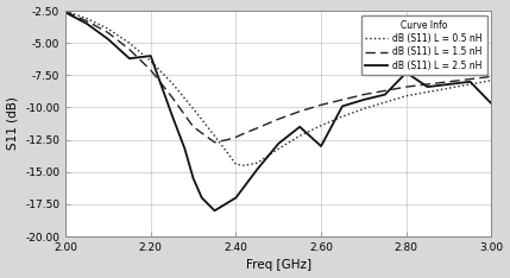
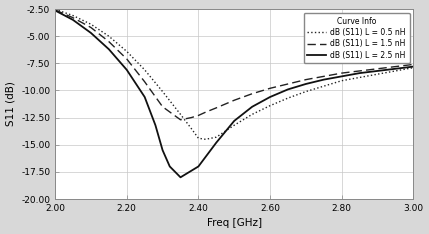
dB (S11) L = 2.5 nH/2.20: -6.0 -> -8.1
dB (S11) L = 2.5 nH/2.60: -13.0 -> -10.6
dB (S11) L = 2.5 nH/2.80: -7.3 -> -8.7
dB (S11) L = 2.5 nH/3.00: -9.7 -> -7.8
